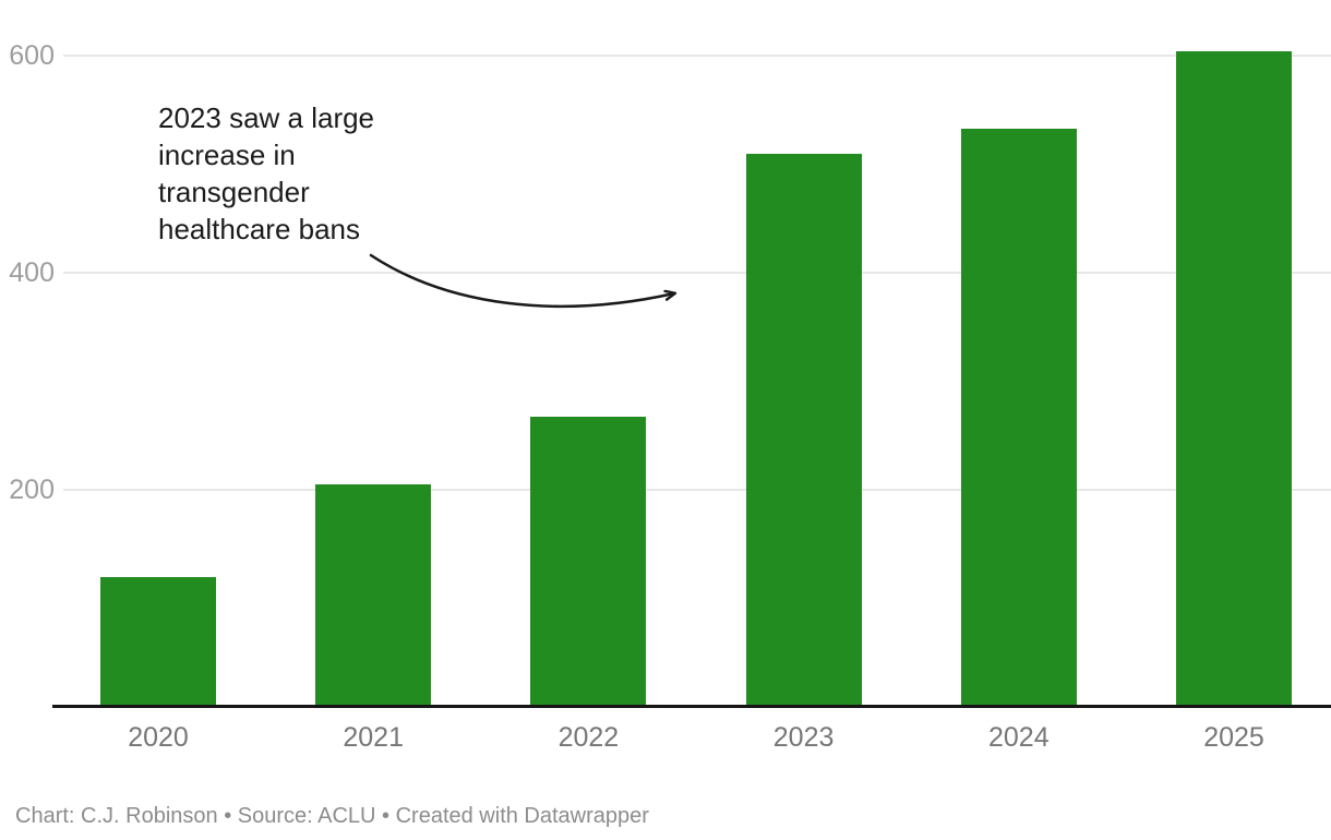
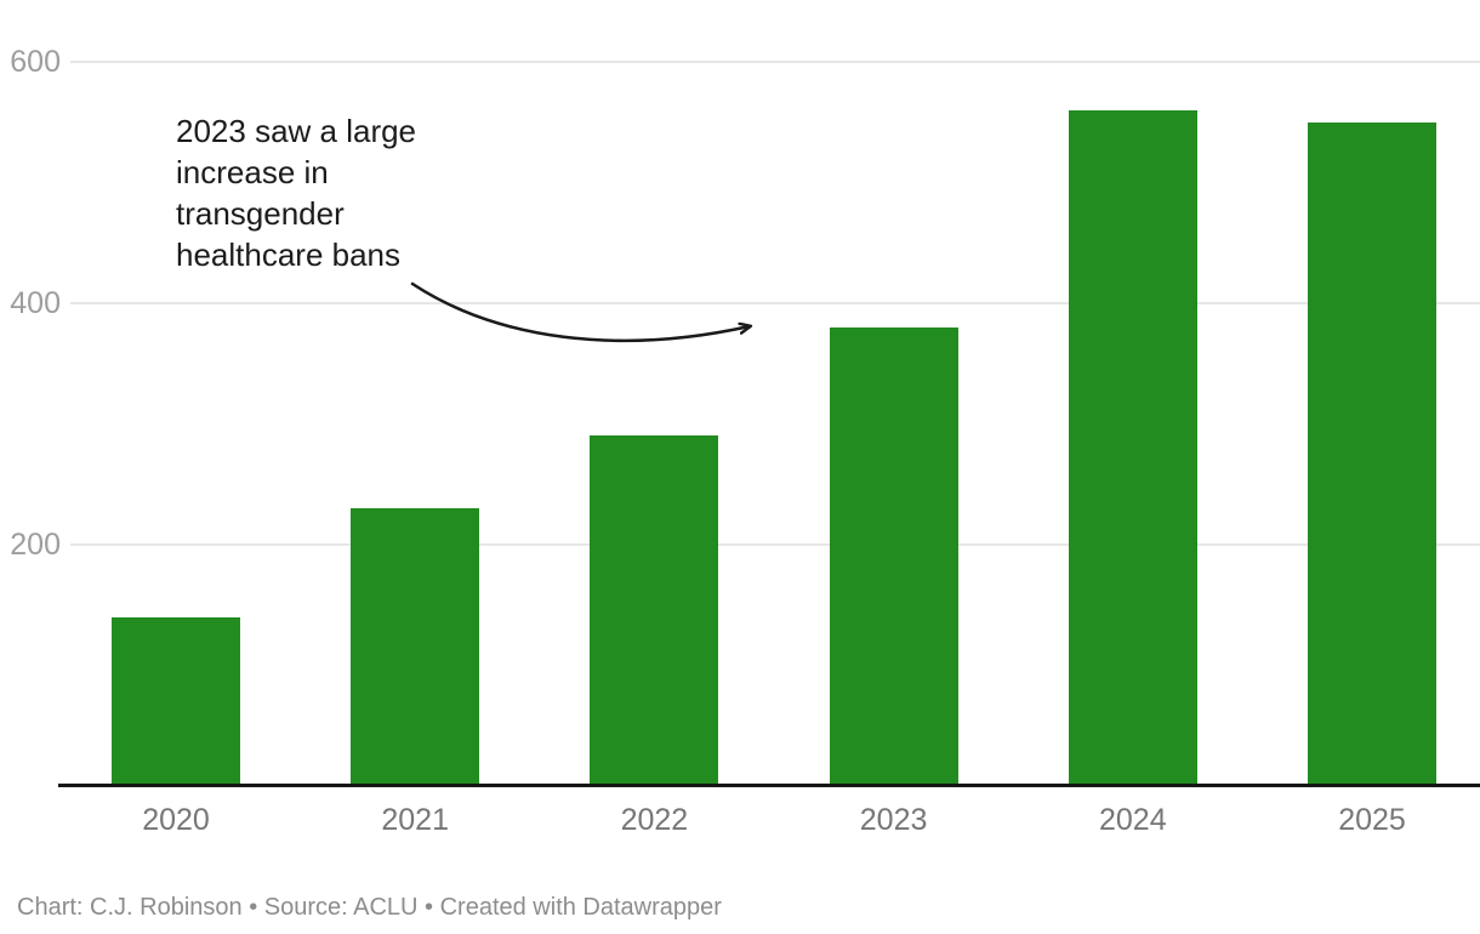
2020: 120 -> 140
2021: 200 -> 230
2022: 270 -> 290
2023: 510 -> 380
2024: 530 -> 560
2025: 600 -> 550
